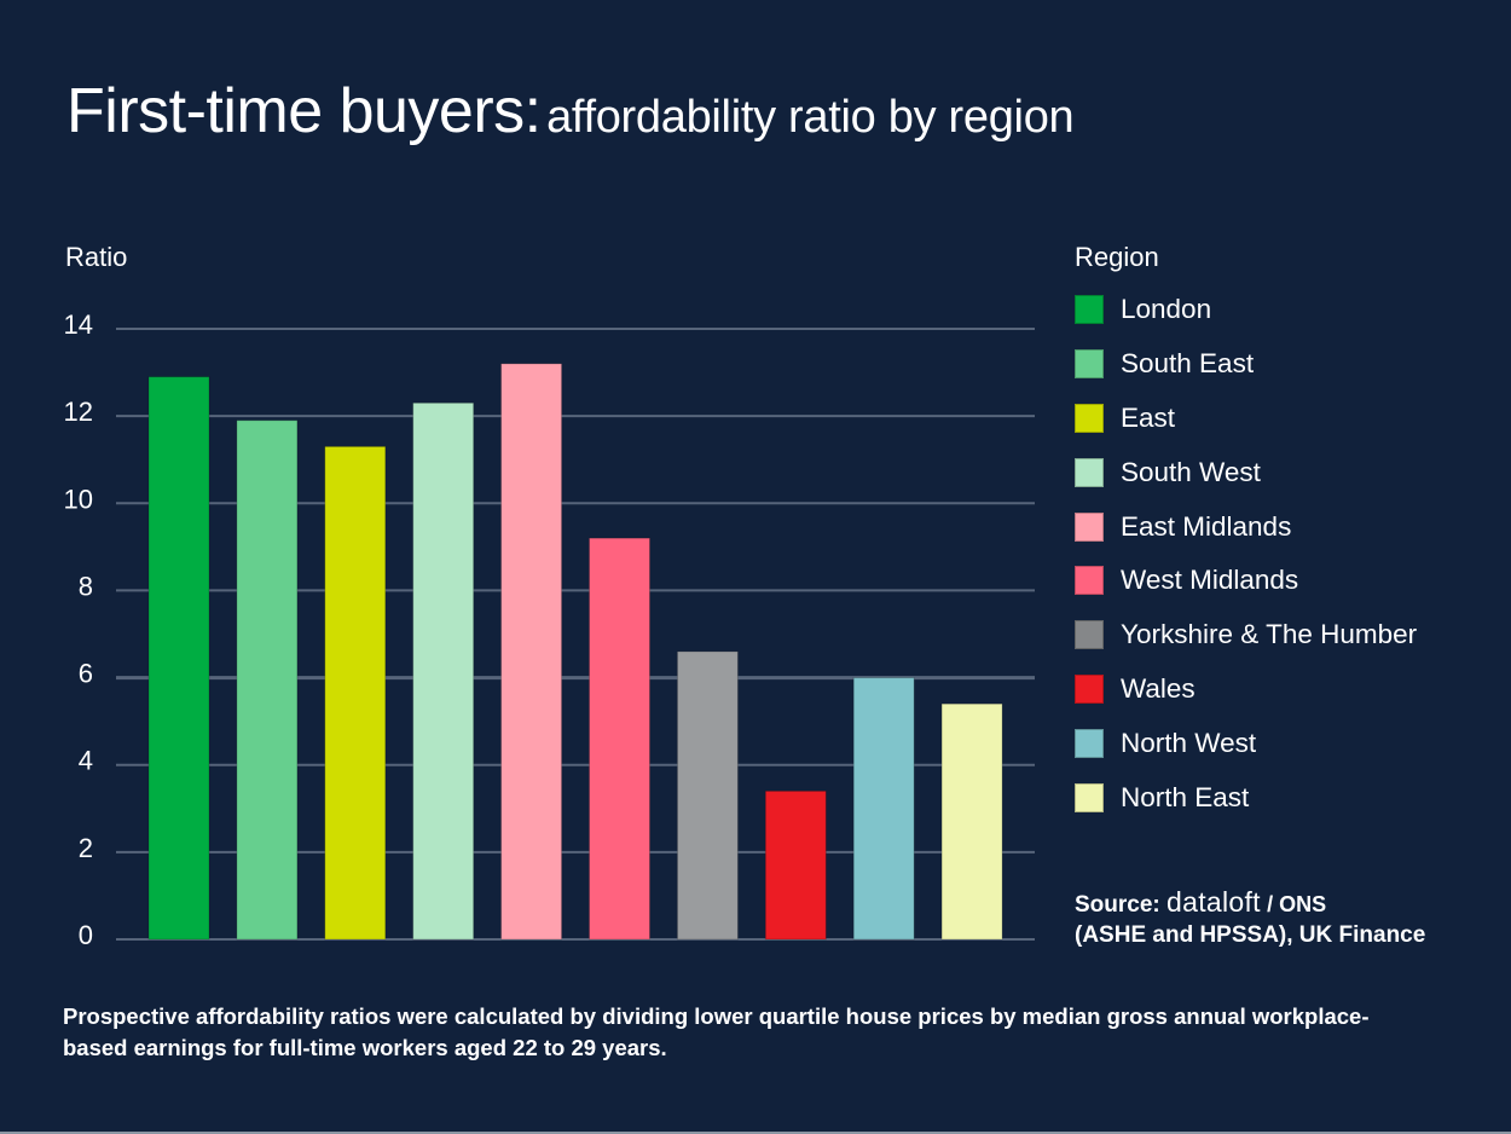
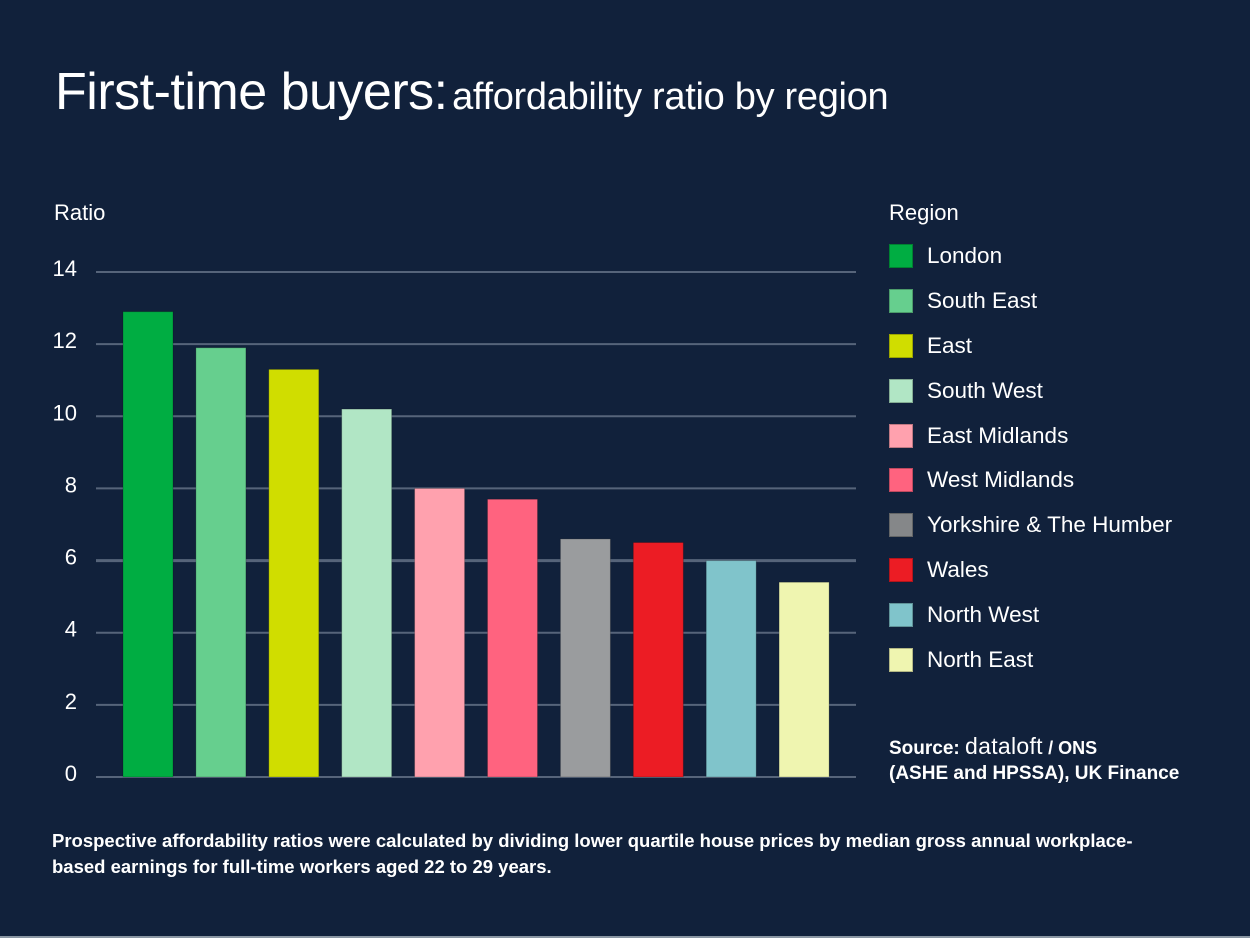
South West: 12.3 -> 10.2
East Midlands: 13.2 -> 8.0
West Midlands: 9.2 -> 7.7
Wales: 3.4 -> 6.5
